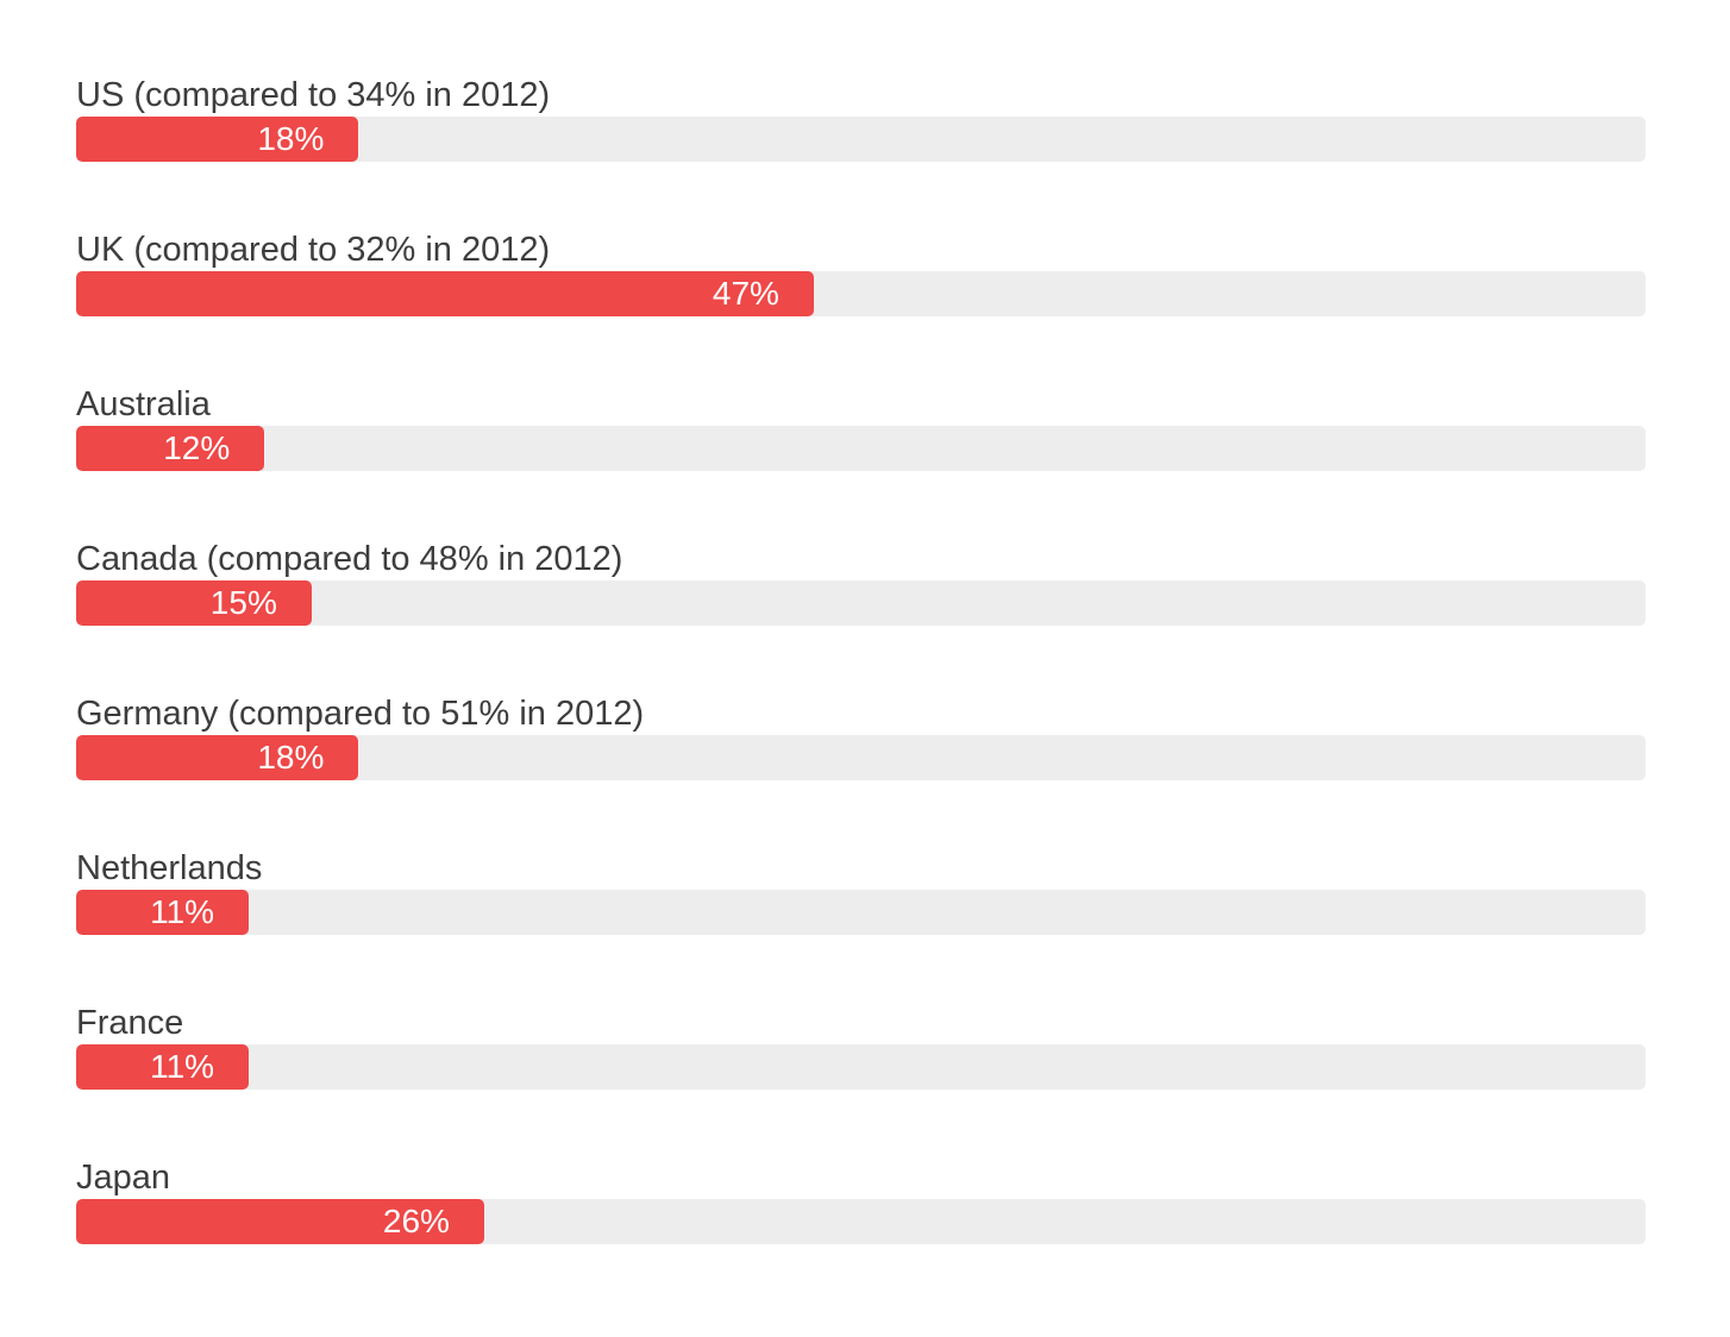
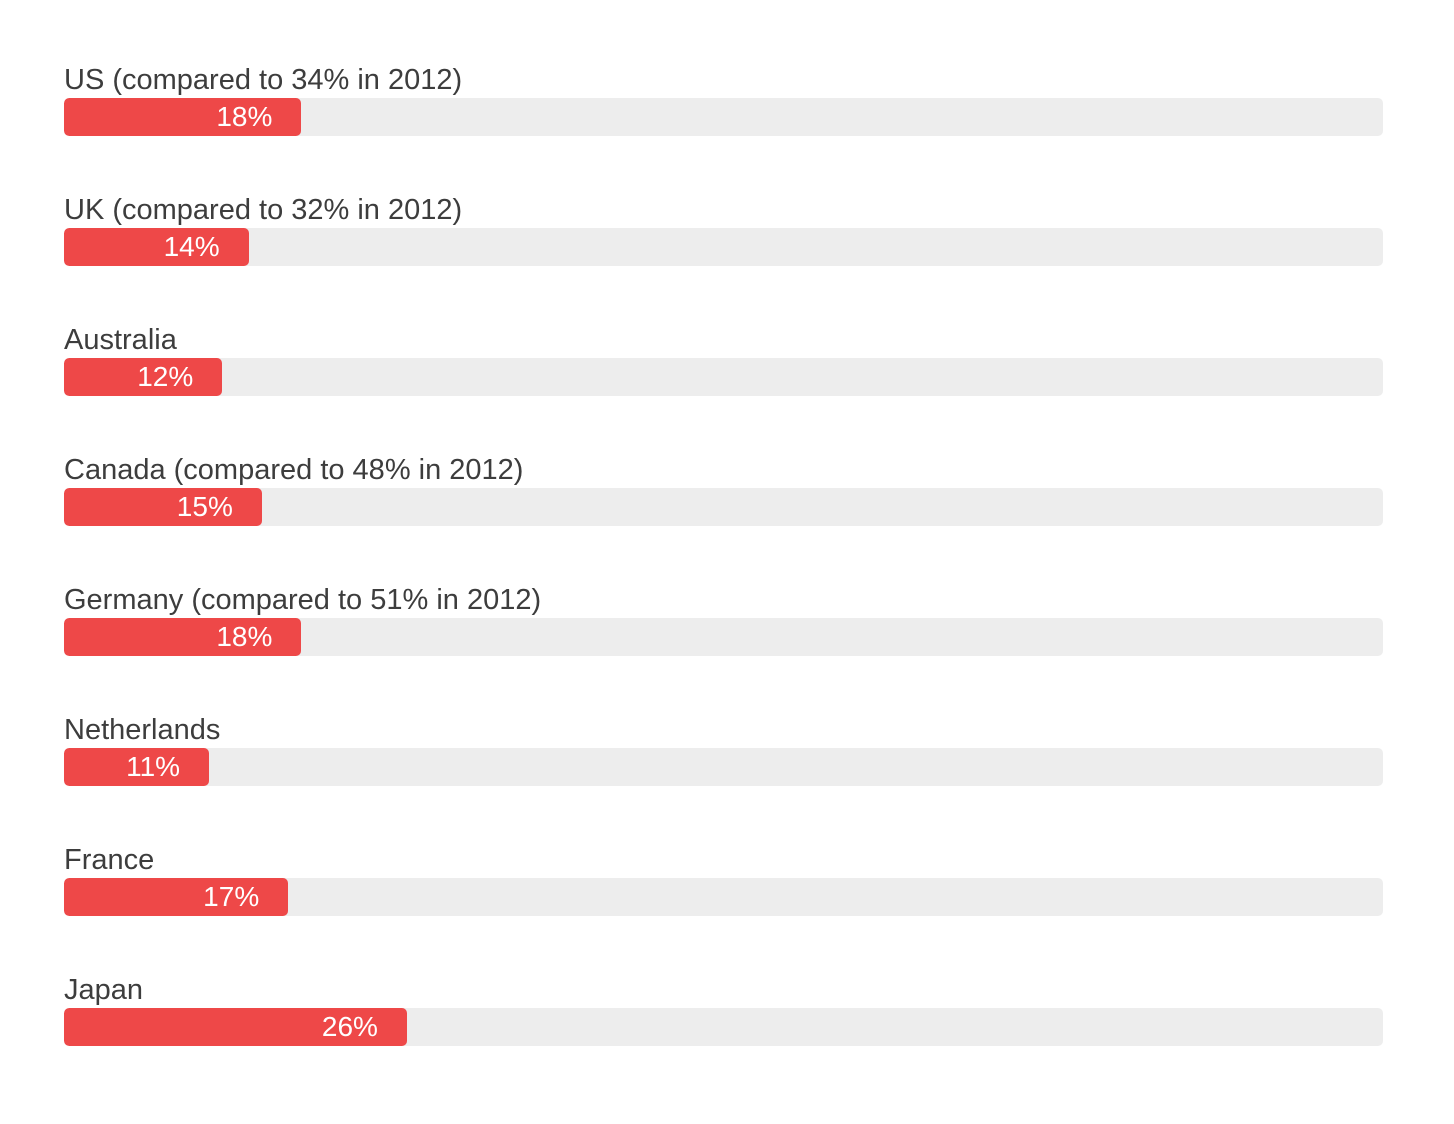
UK (compared to 32% in 2012): 47% -> 14%
France: 11% -> 17%
